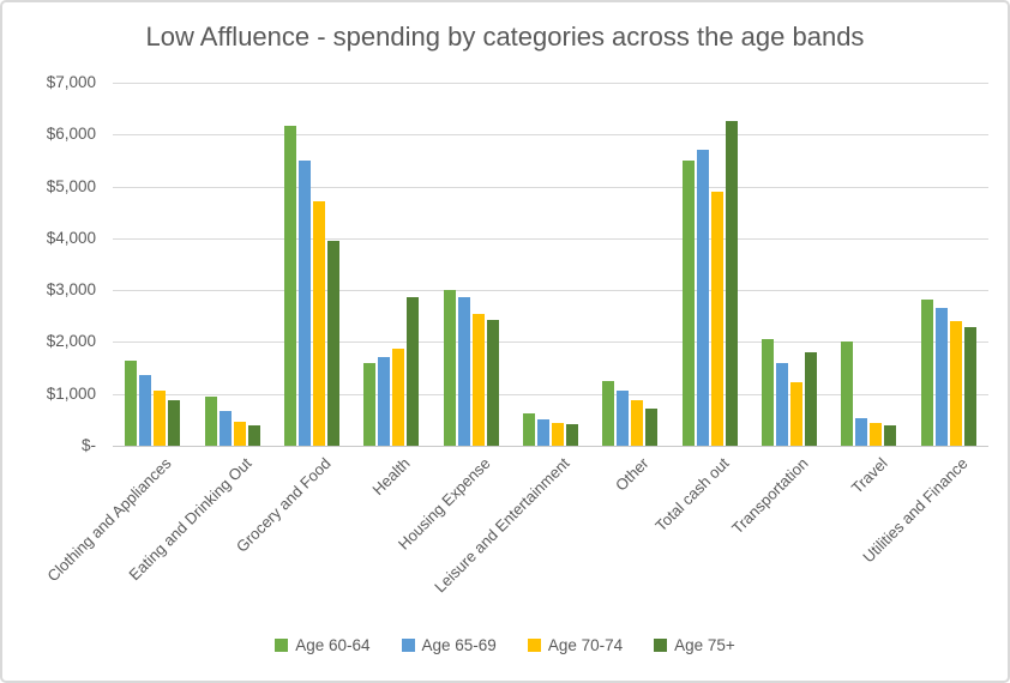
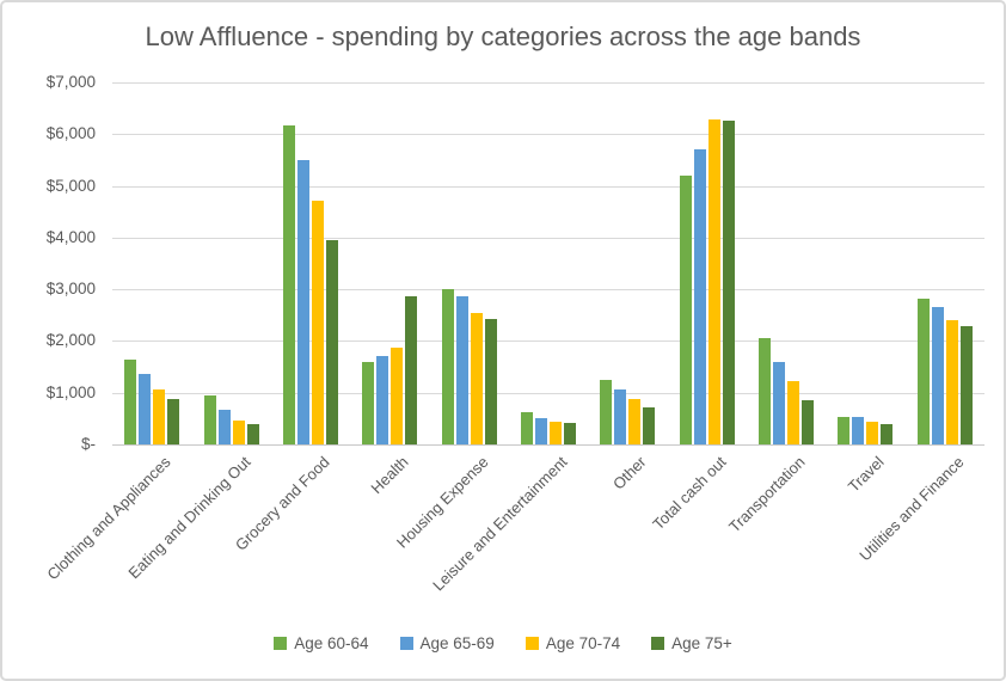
Age 60-64/Total cash out: $5500 -> $5200
Age 70-74/Total cash out: $4900 -> $6300
Age 75+/Transportation: $1800 -> $800
Age 60-64/Travel: $2000 -> $500
